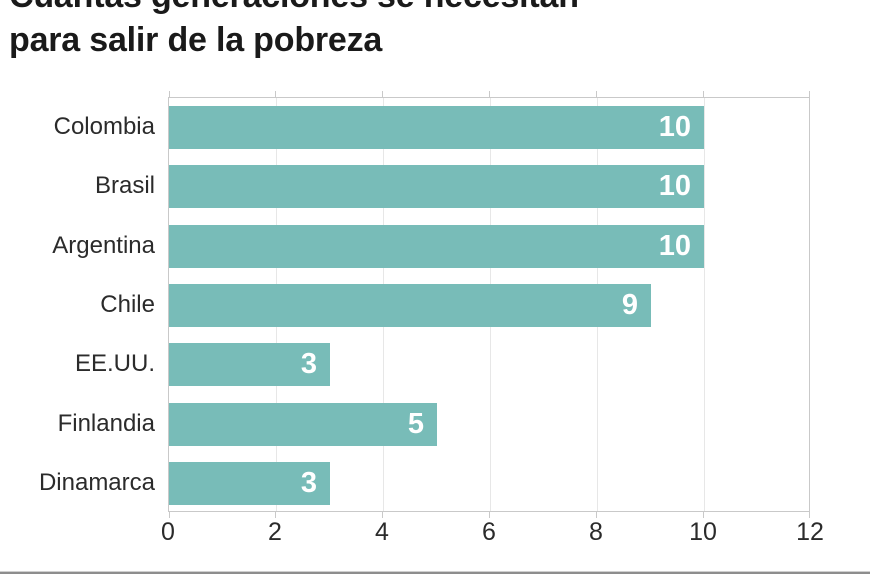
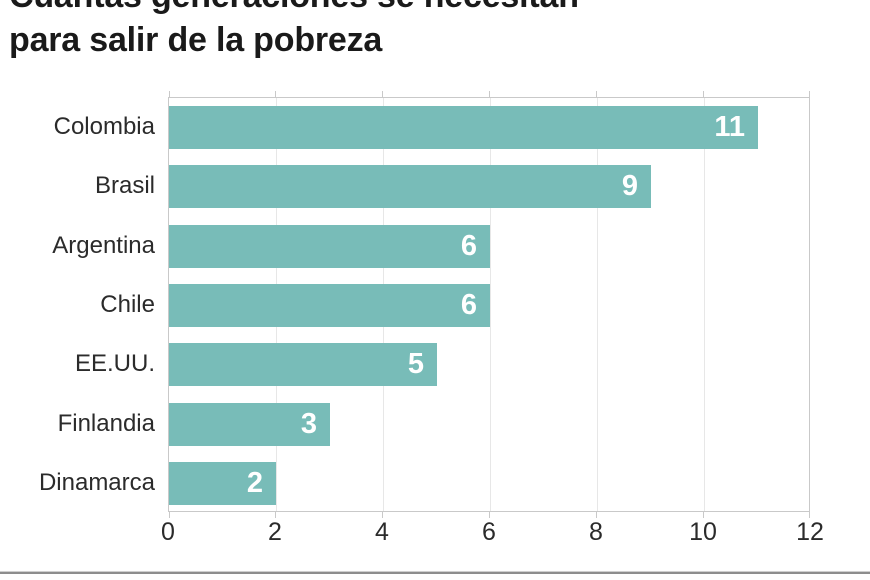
Colombia: 10 -> 11
Brasil: 10 -> 9
Argentina: 10 -> 6
Chile: 9 -> 6
EE.UU.: 3 -> 5
Finlandia: 5 -> 3
Dinamarca: 3 -> 2
